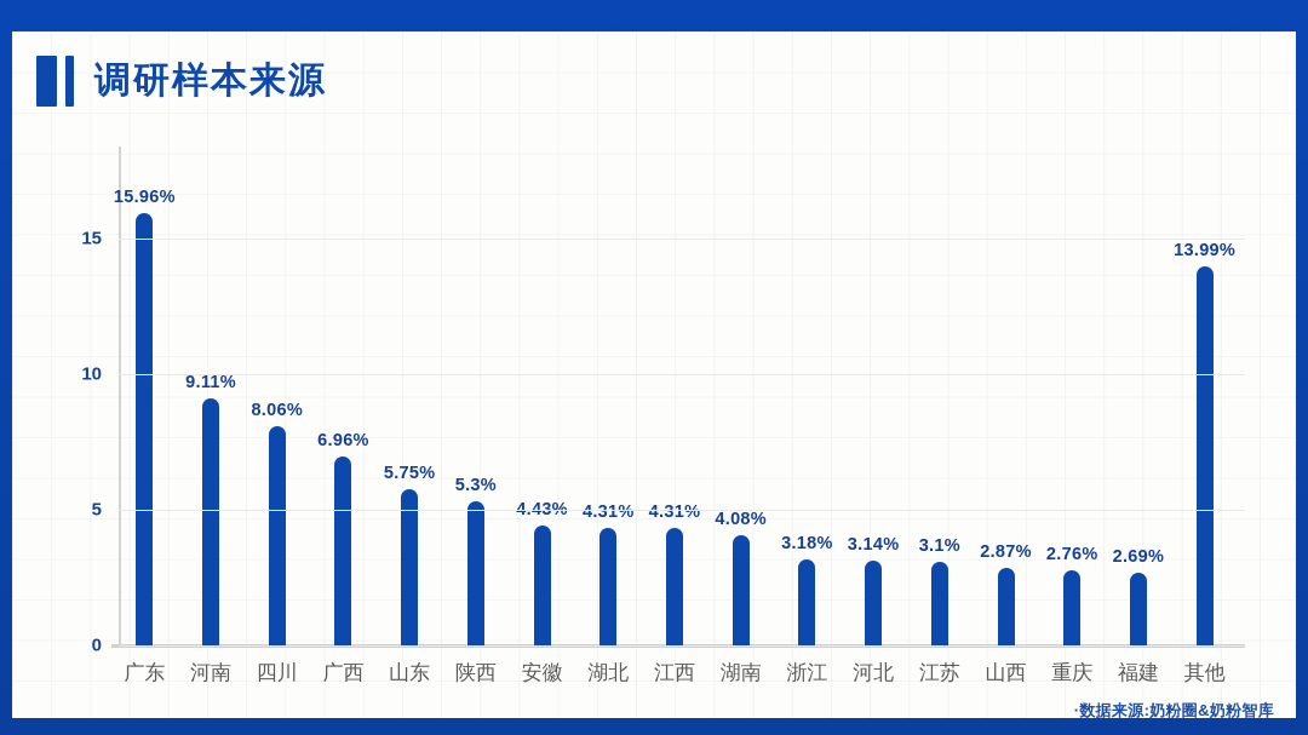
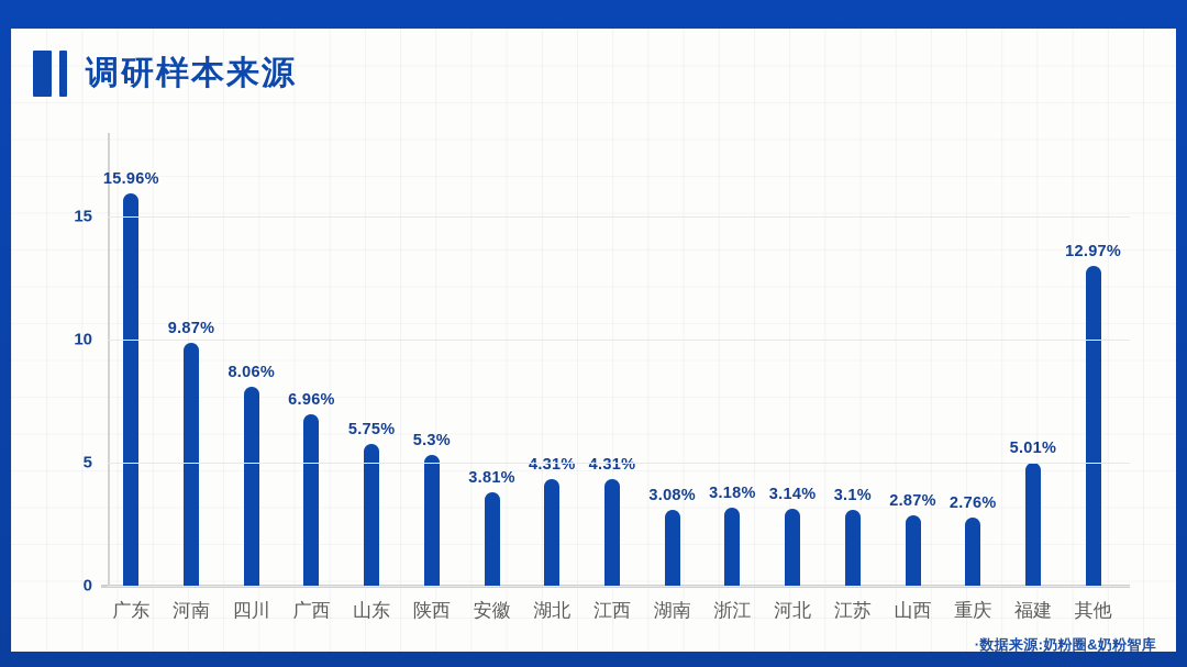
河南: 9.11% -> 9.87%
安徽: 4.43% -> 3.81%
湖南: 4.08% -> 3.08%
福建: 2.69% -> 5.01%
其他: 13.99% -> 12.97%
